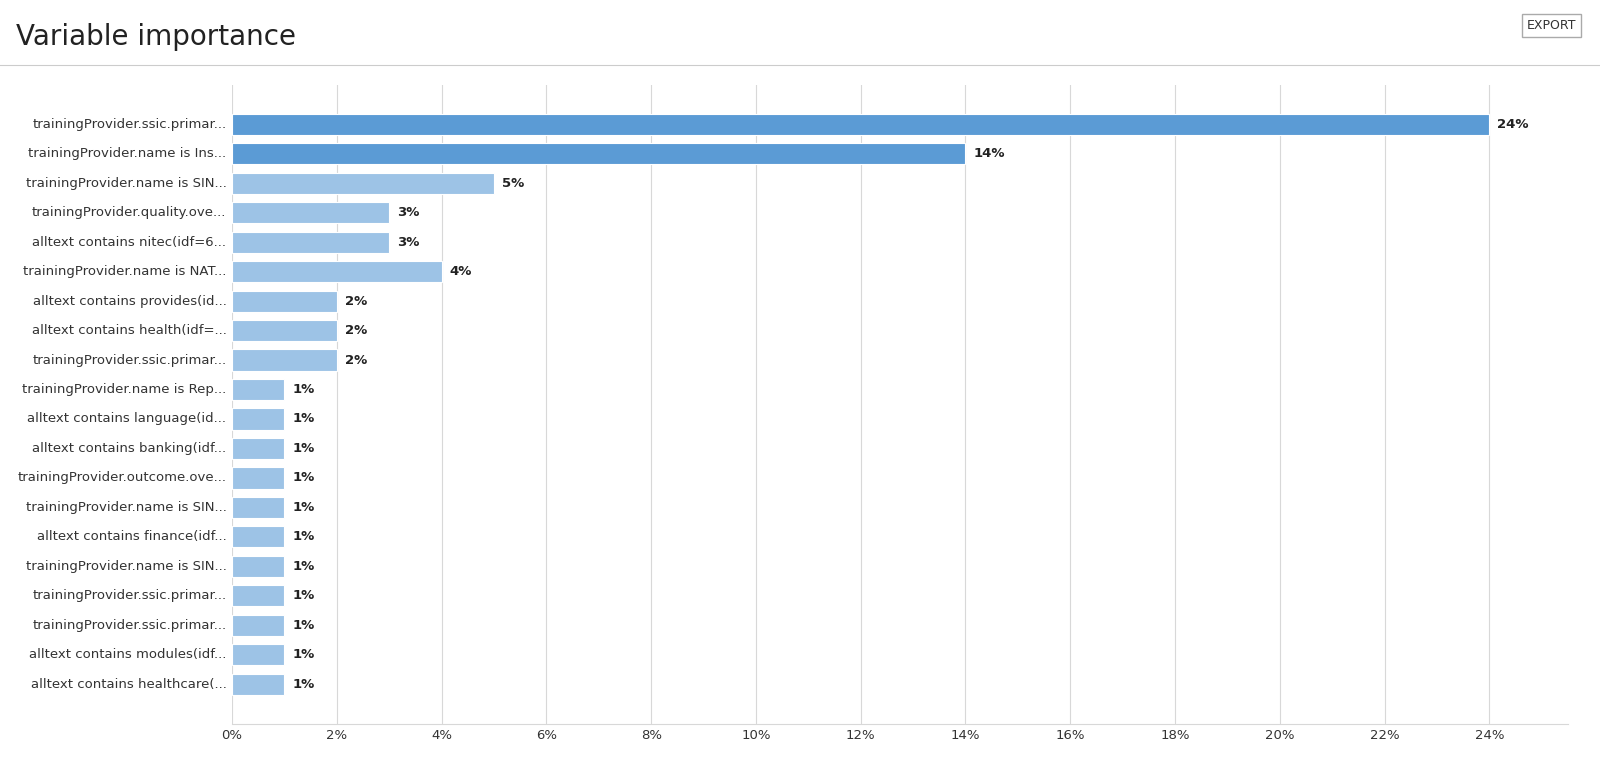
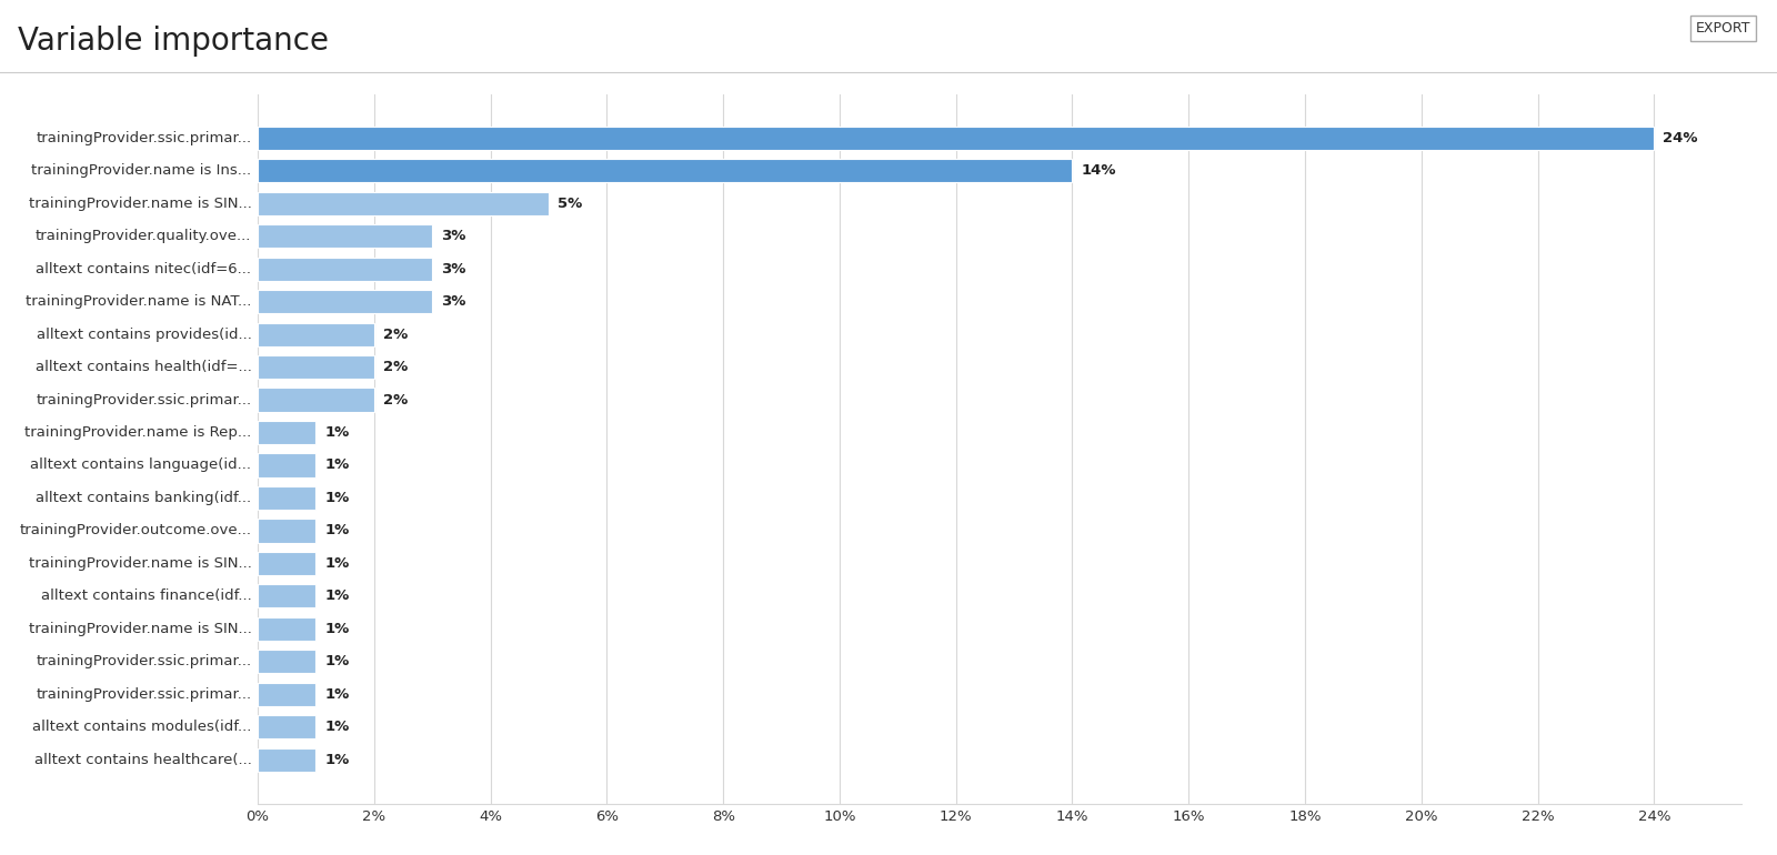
trainingProvider.name is NAT...: 4% -> 3%
